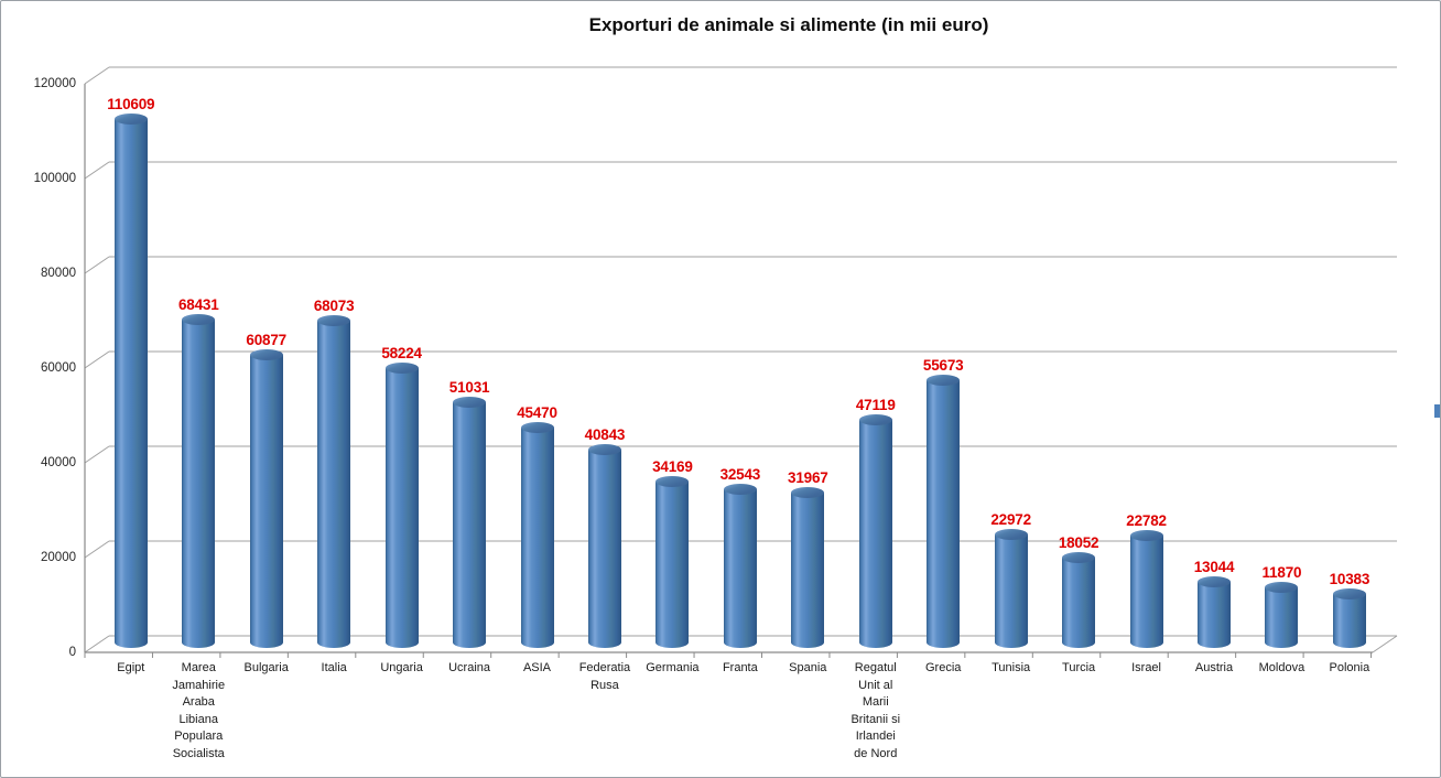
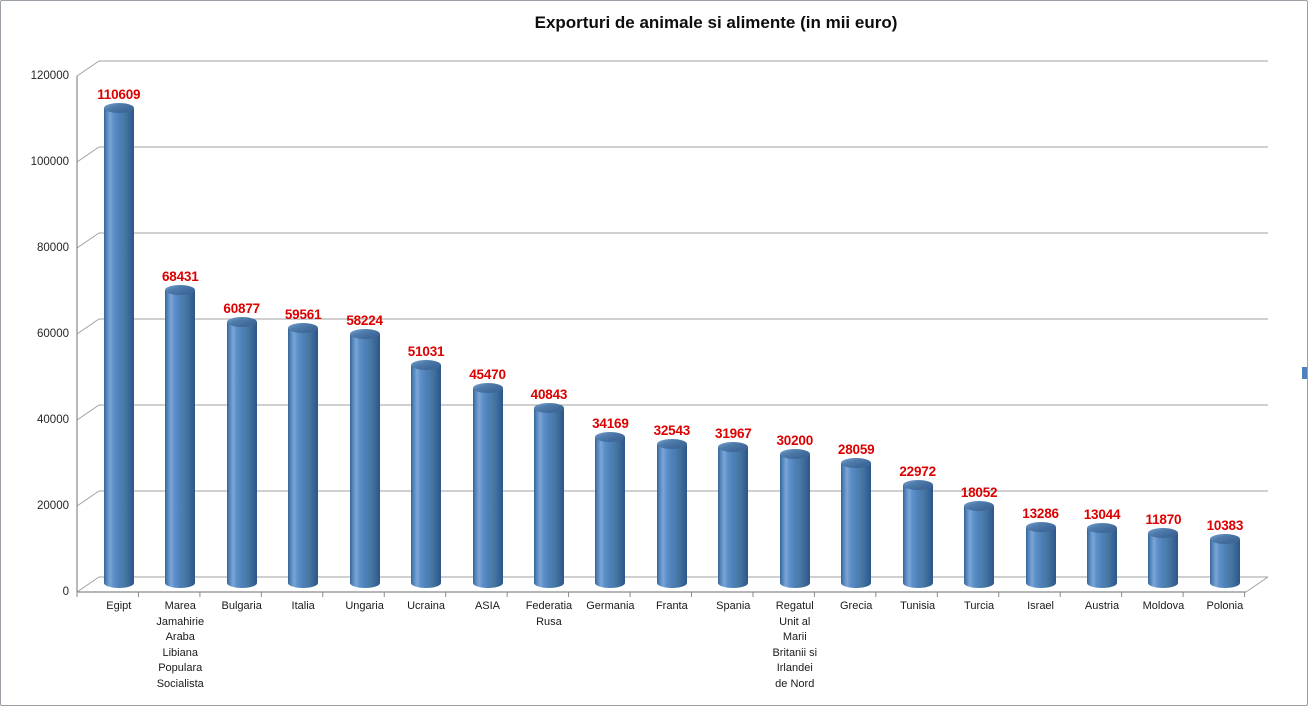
Italia: 68073 -> 59561
Regatul Unit al Marii Britanii si Irlandei de Nord: 47119 -> 30200
Grecia: 55673 -> 28059
Israel: 22782 -> 13286
